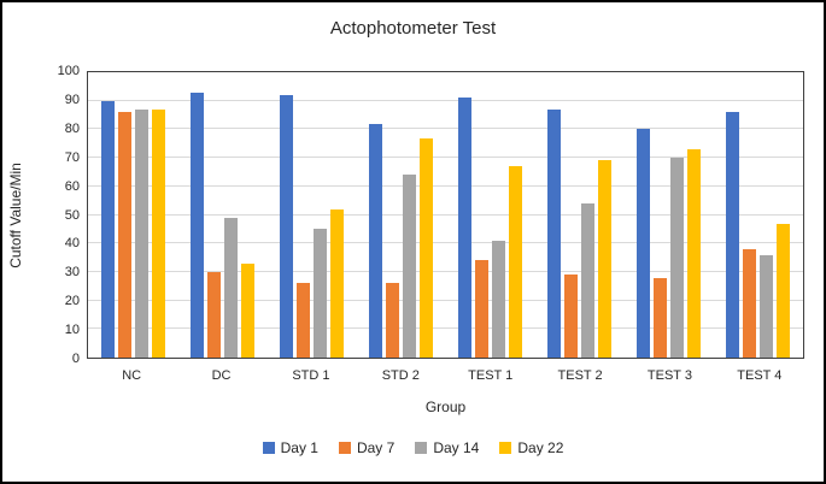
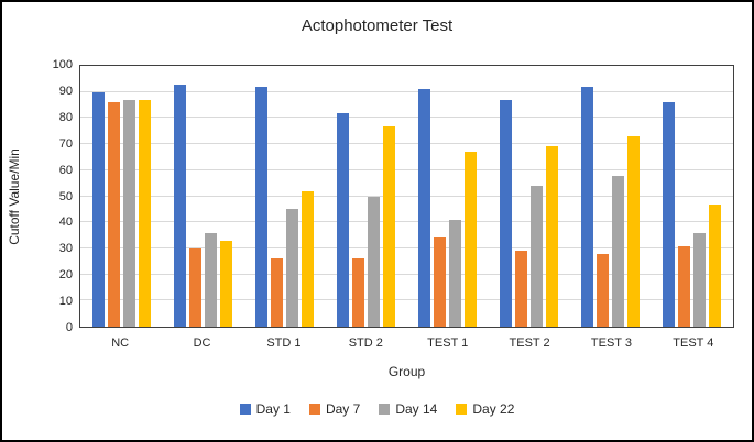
Day 14/DC: 49 -> 36
Day 14/STD 2: 64 -> 50
Day 1/TEST 3: 80 -> 92
Day 14/TEST 3: 70 -> 58
Day 7/TEST 4: 38 -> 31
